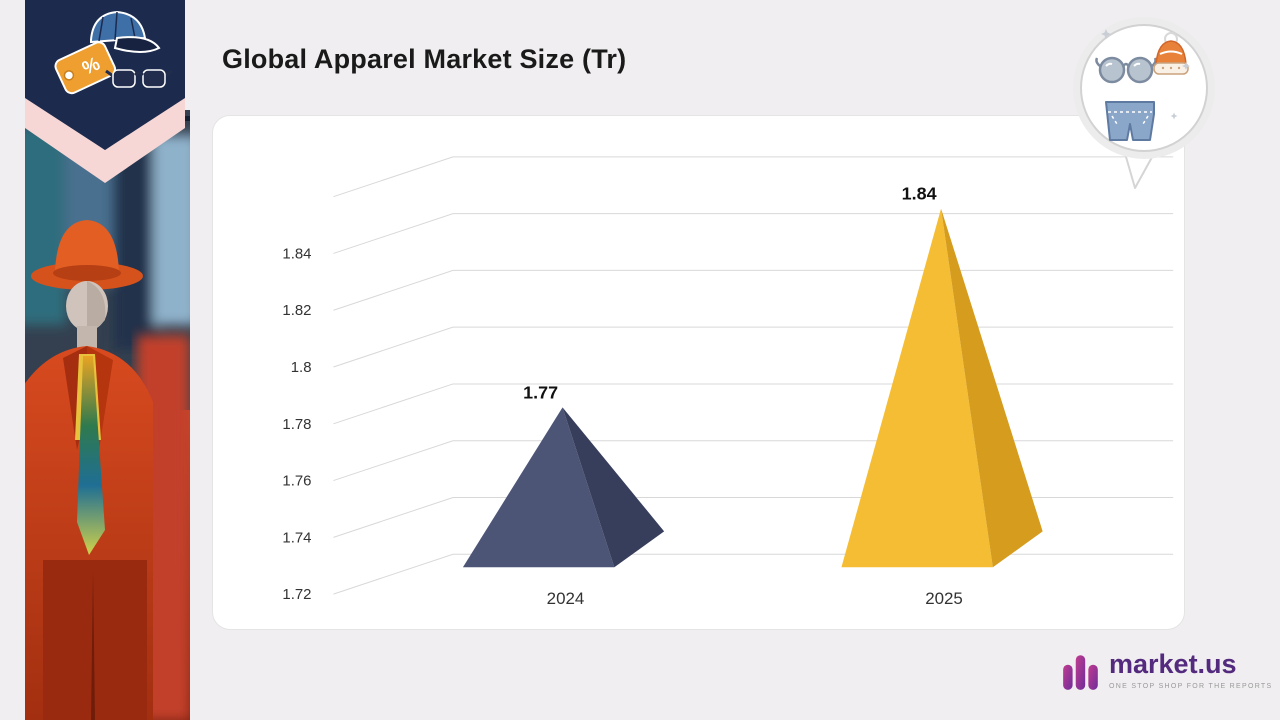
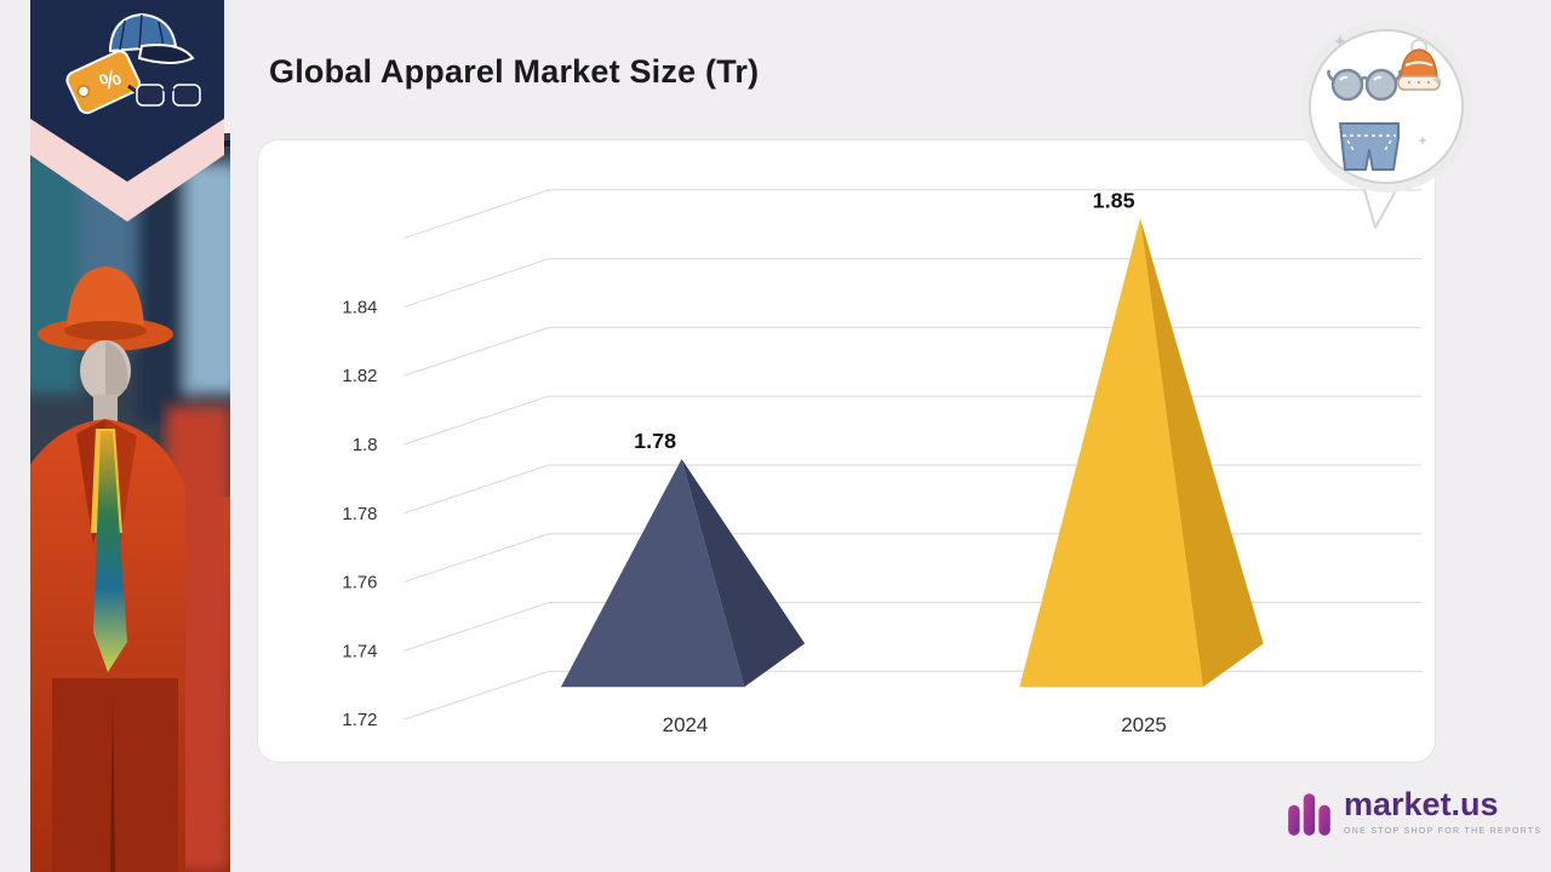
2024: 1.77 -> 1.78
2025: 1.84 -> 1.85
